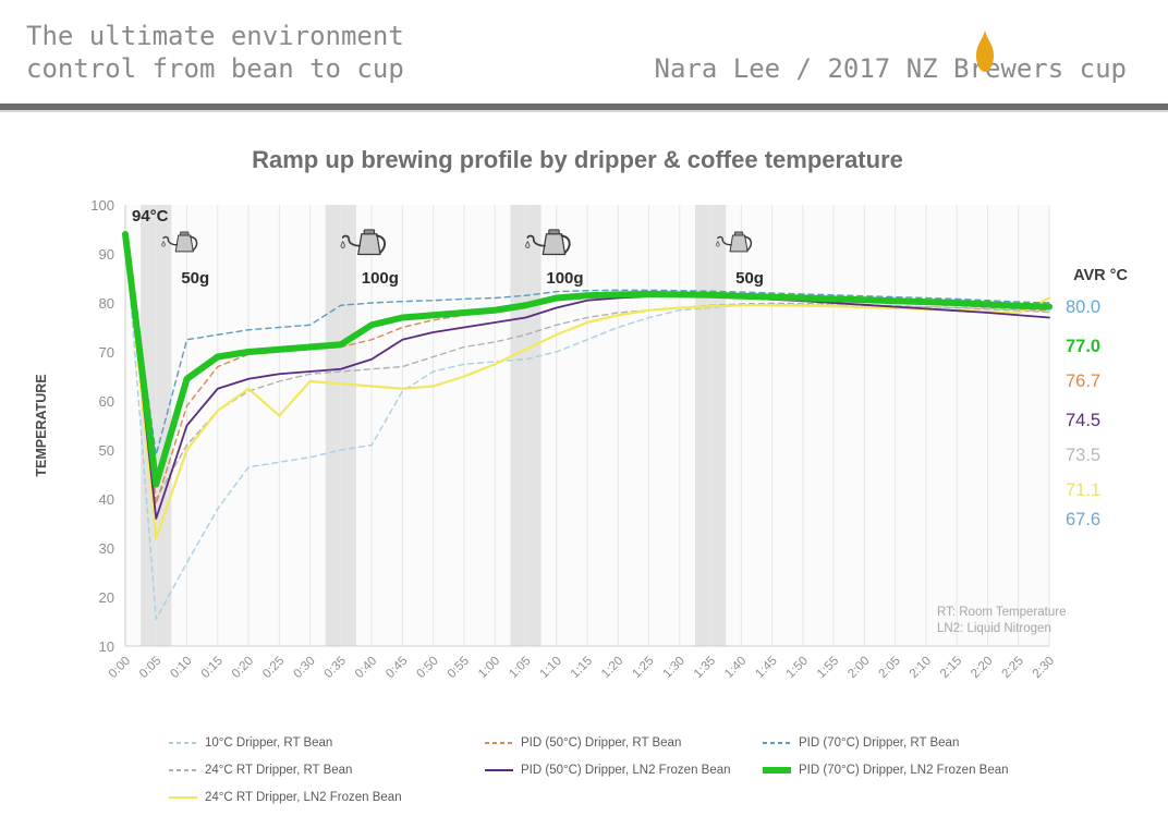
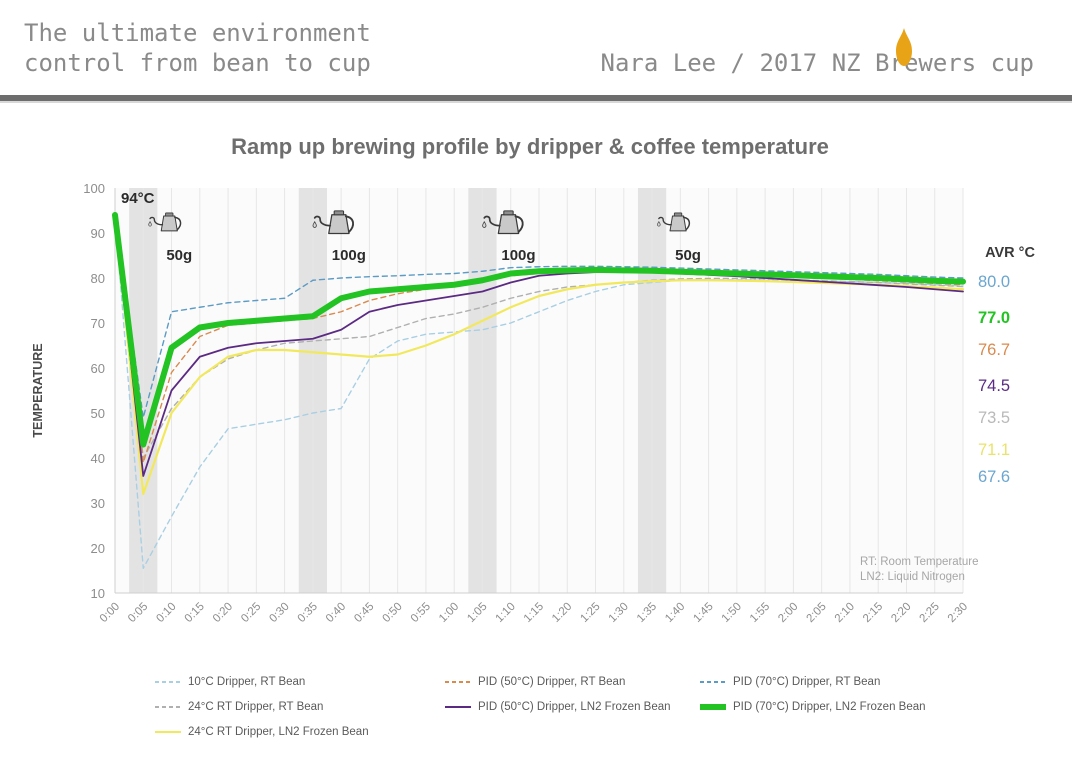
24°C RT Dripper, LN2 Frozen Bean/0:25: 57 -> 64
24°C RT Dripper, LN2 Frozen Bean/2:30: 81 -> 78
